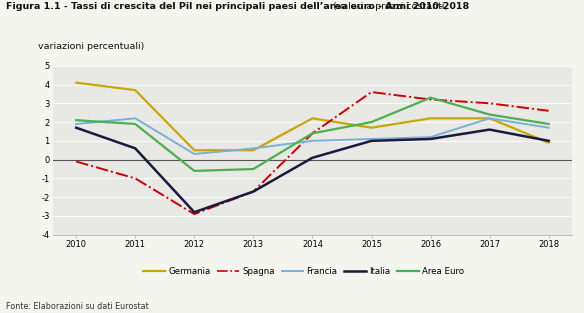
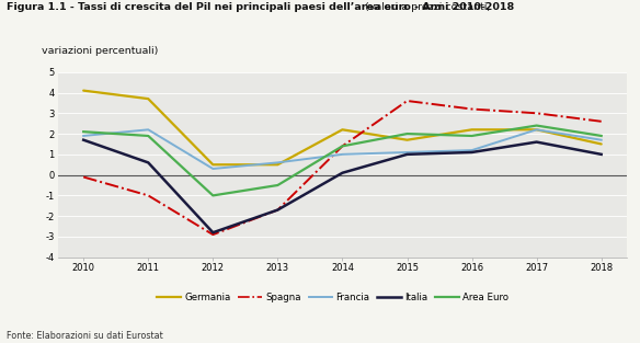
Area Euro/2012: -0.6 -> -1.0
Area Euro/2016: 3.3 -> 1.9
Germania/2018: 0.9 -> 1.5
